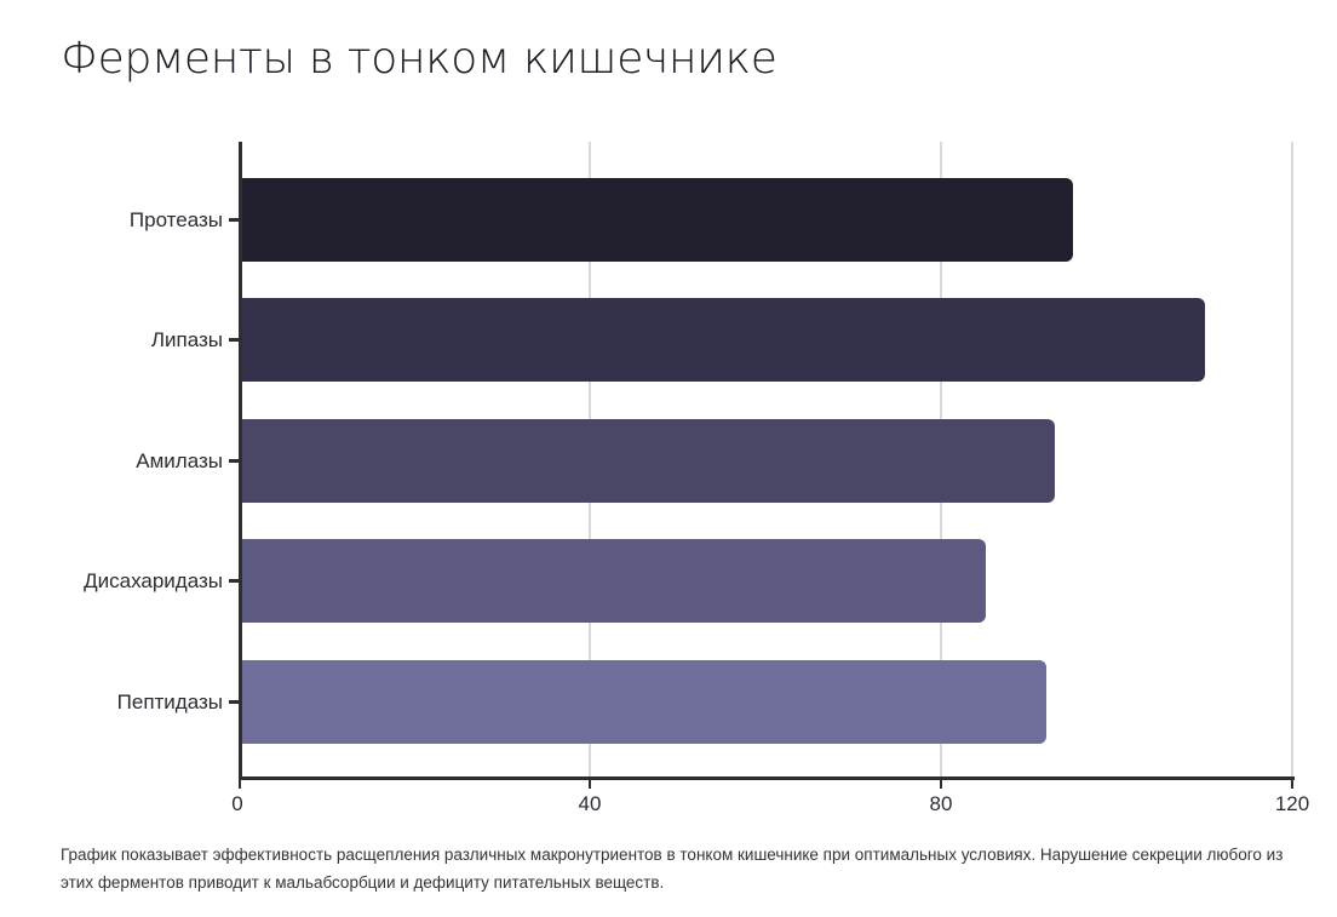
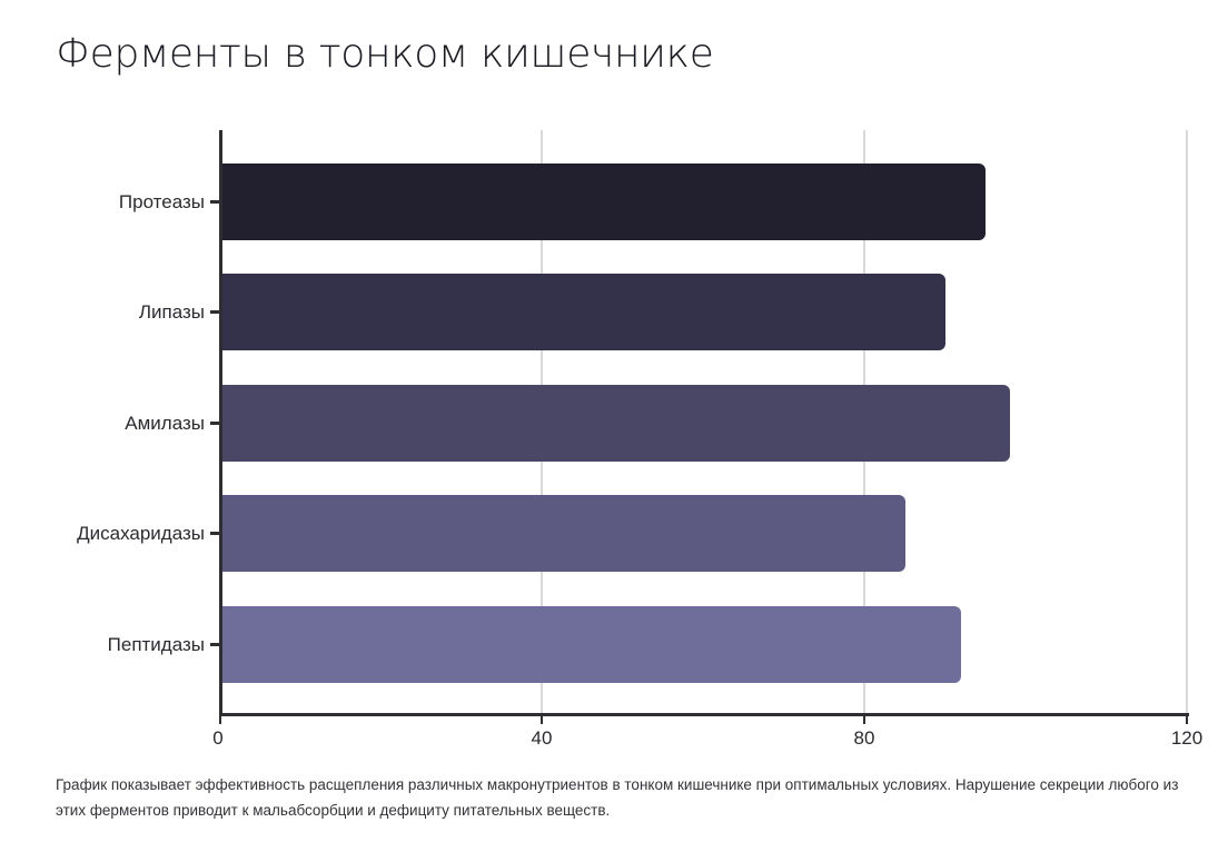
Липазы: 110 -> 90
Амилазы: 93 -> 98
